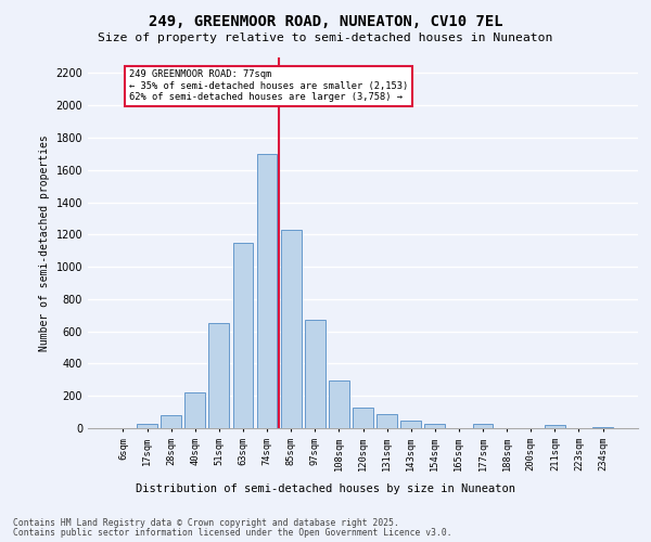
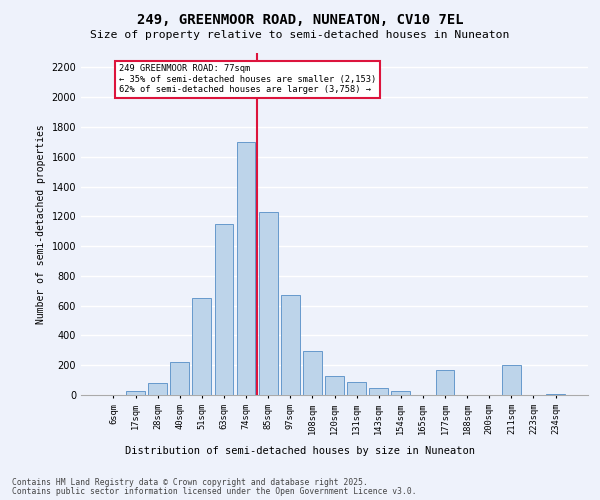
177sqm: 30 -> 170
211sqm: 20 -> 200
